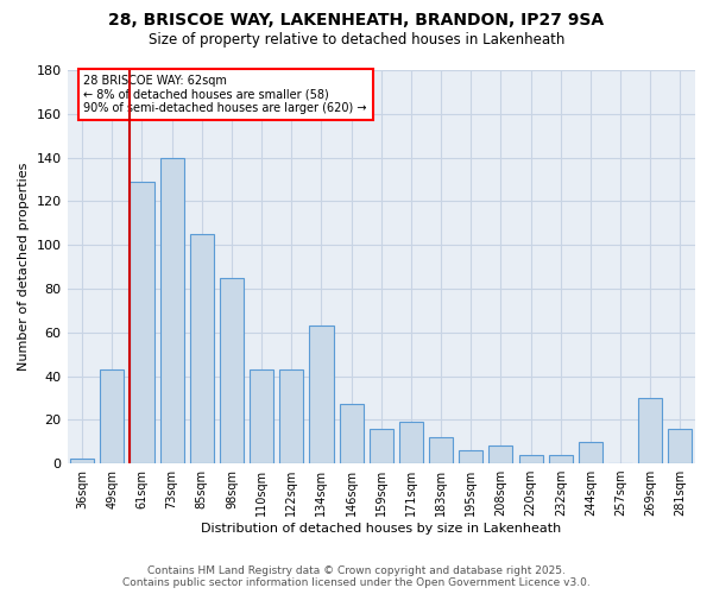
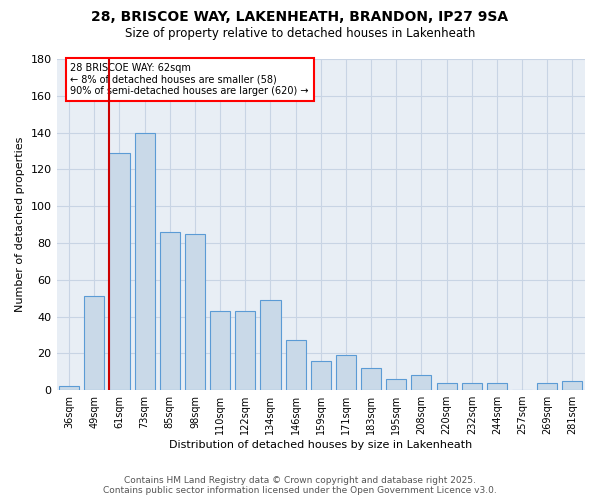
49sqm: 43 -> 51
85sqm: 105 -> 86
134sqm: 63 -> 49
244sqm: 10 -> 4
269sqm: 30 -> 4
281sqm: 16 -> 5
